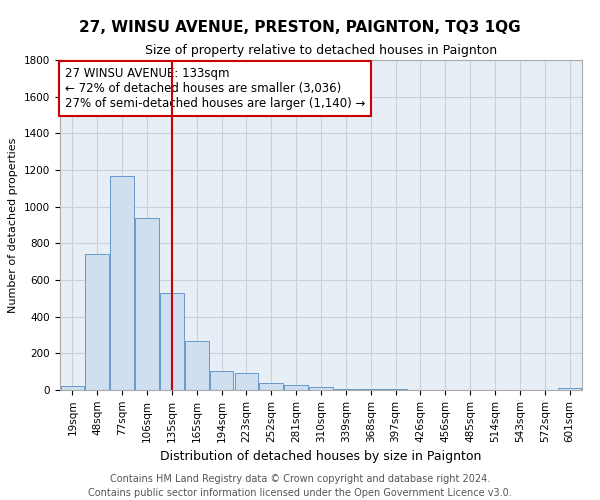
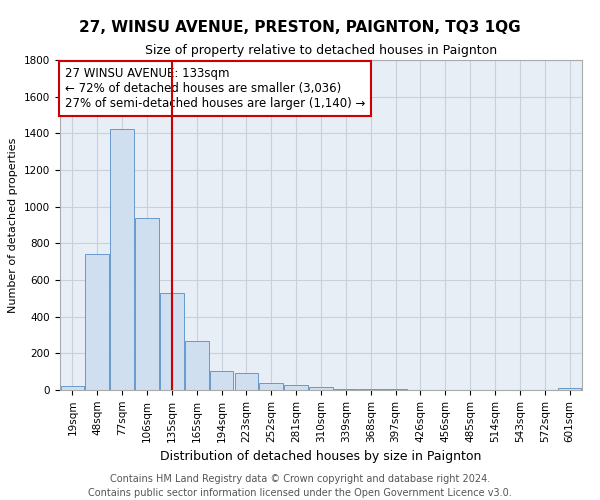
77sqm: 1170 -> 1420
